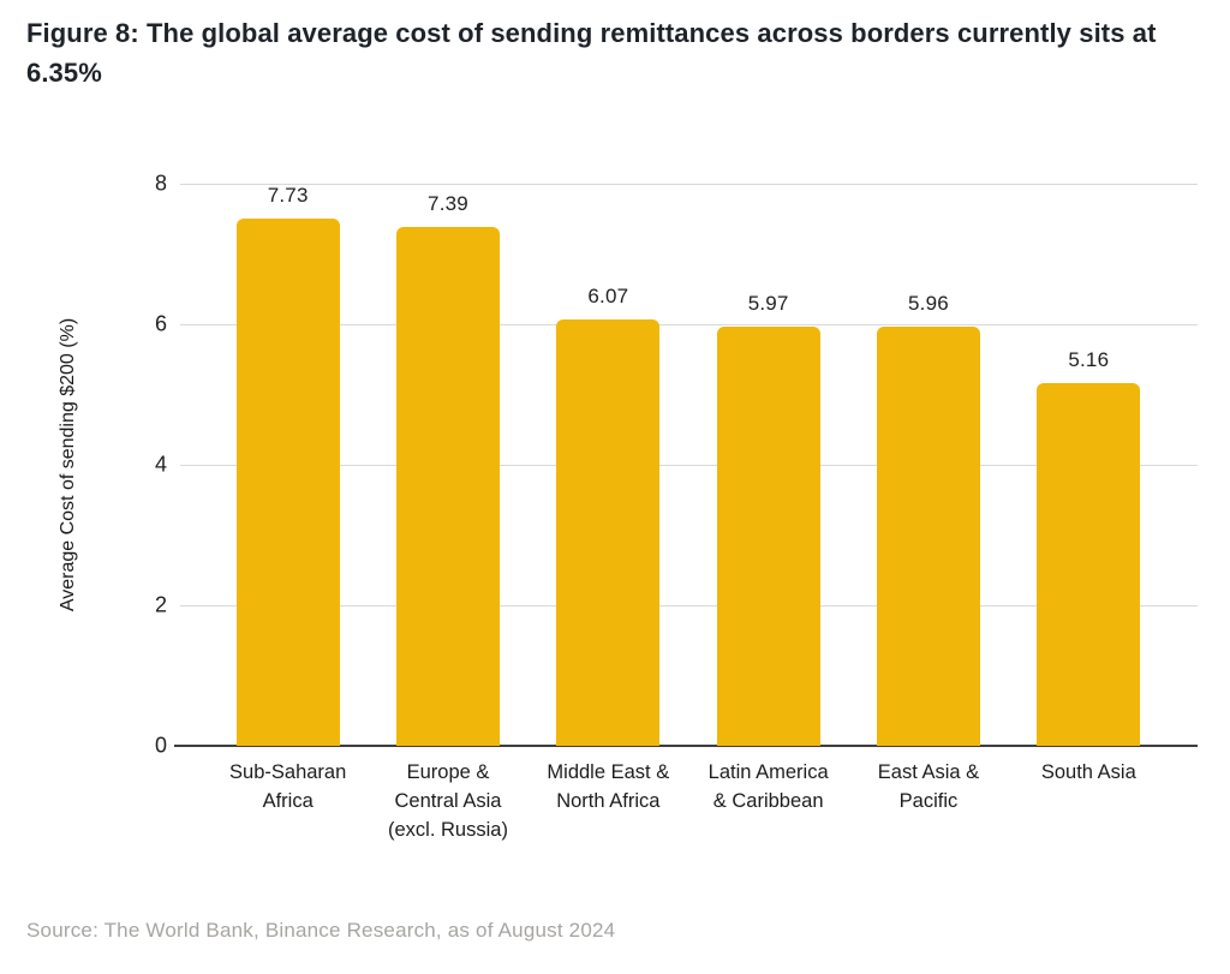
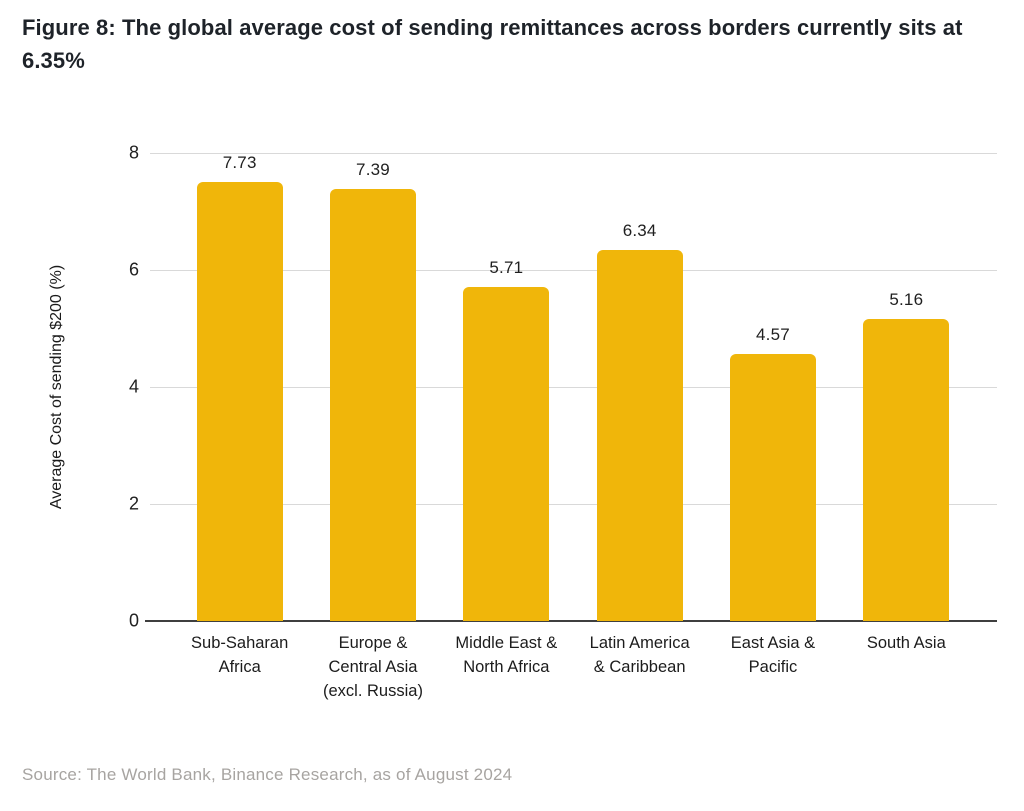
Middle East & North Africa: 6.07 -> 5.71
Latin America & Caribbean: 5.97 -> 6.34
East Asia & Pacific: 5.96 -> 4.57
